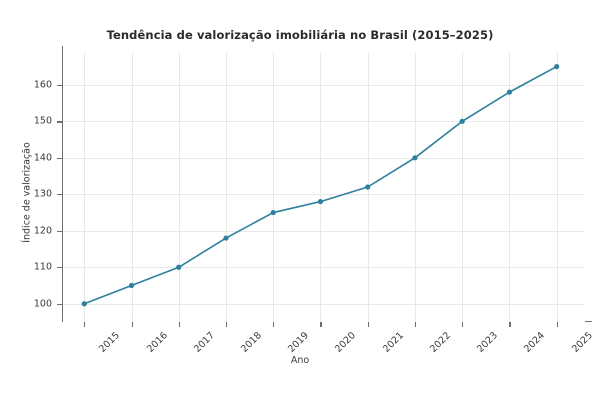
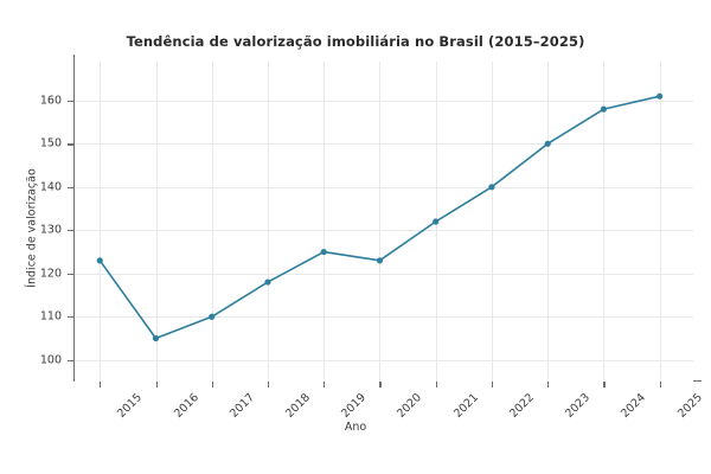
2015: 100 -> 123
2020: 128 -> 123
2025: 165 -> 161
